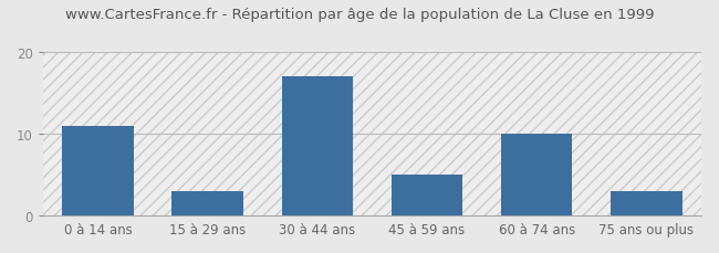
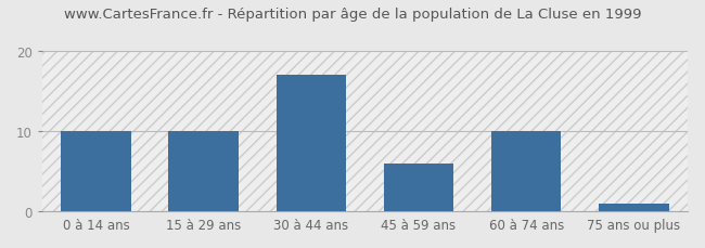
0 à 14 ans: 11 -> 10
15 à 29 ans: 3 -> 10
45 à 59 ans: 5 -> 6
75 ans ou plus: 3 -> 1
